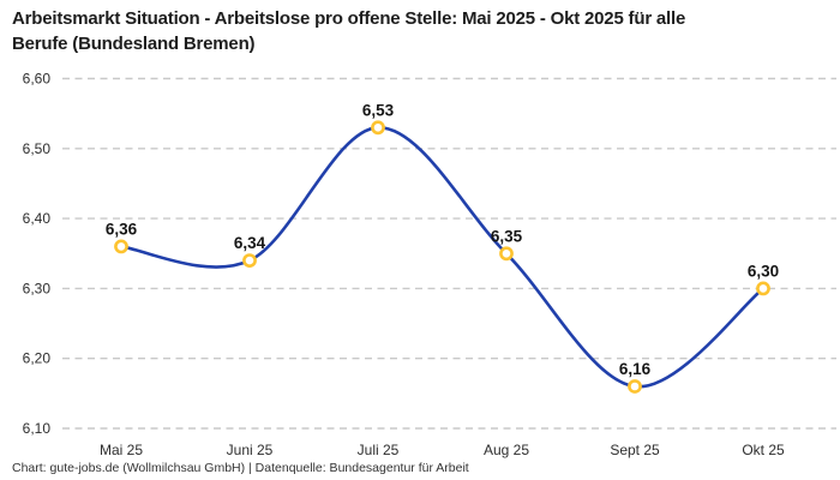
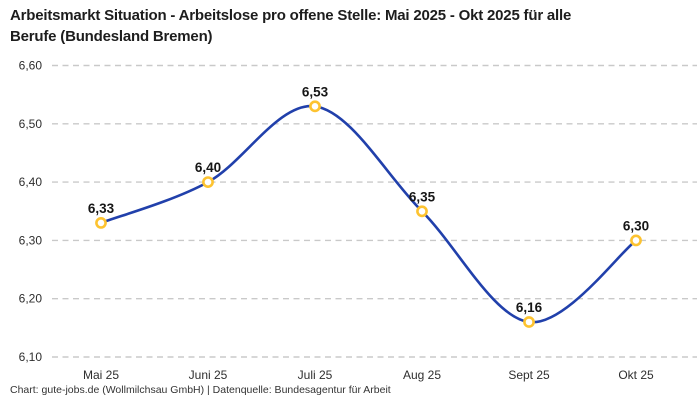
Mai 25: 6,36 -> 6,33
Juni 25: 6,34 -> 6,40
